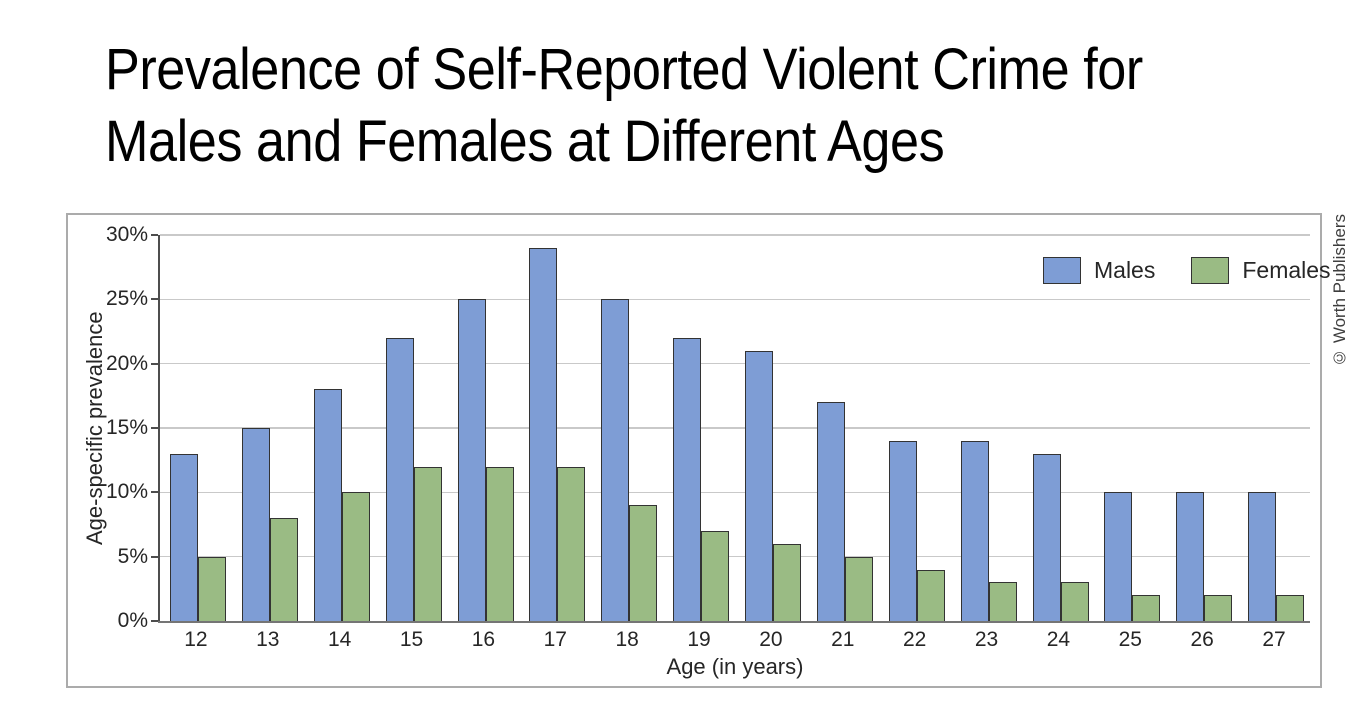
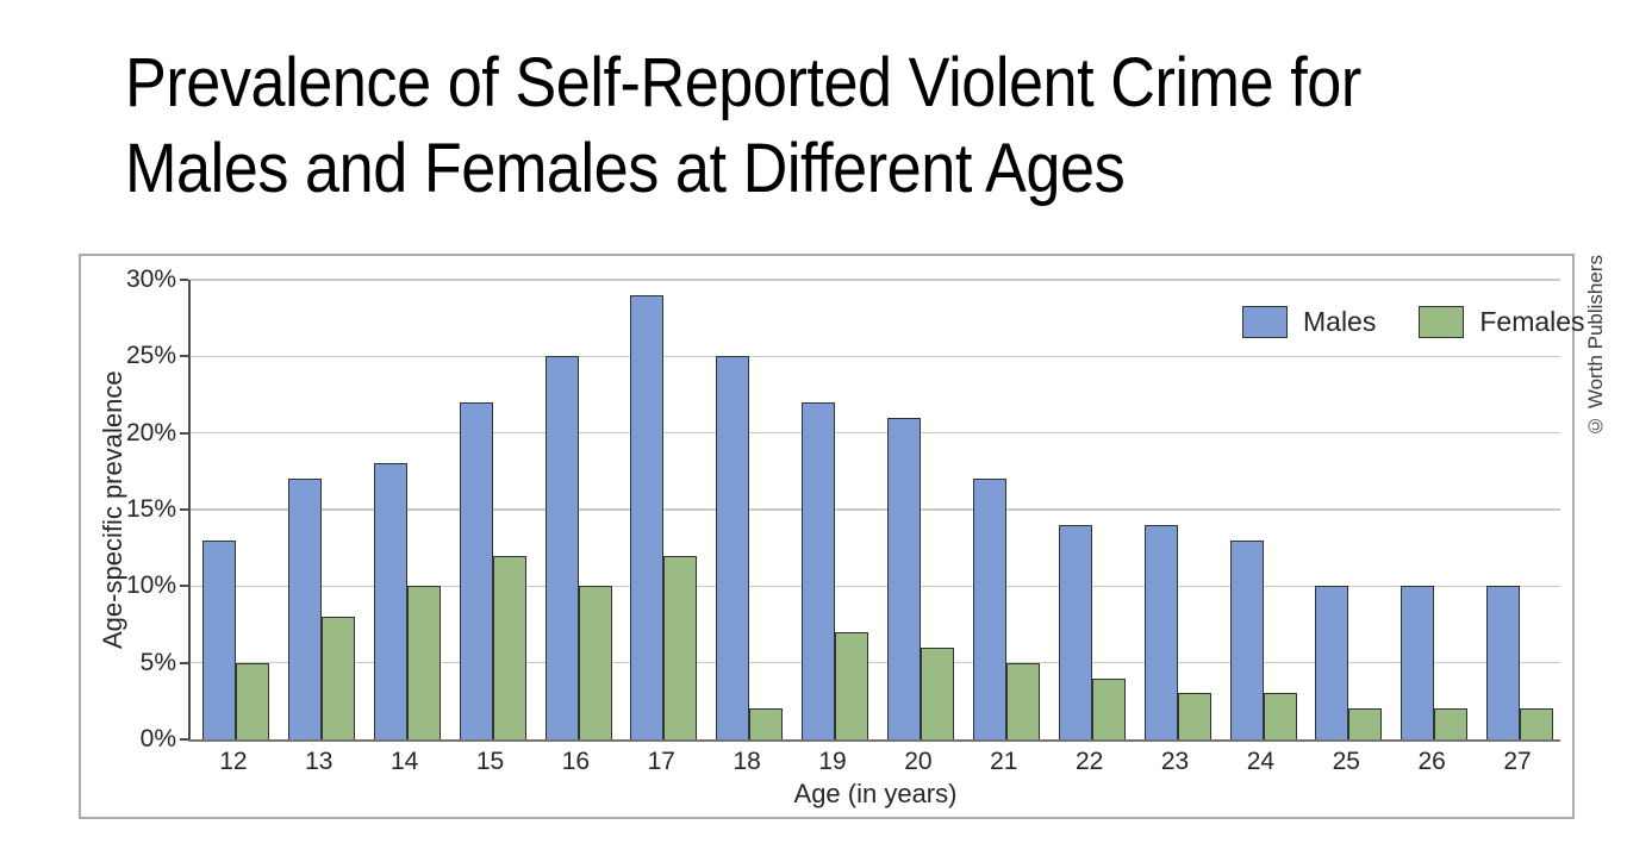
Males/13: 15% -> 17%
Females/16: 12% -> 10%
Females/18: 9% -> 2%
